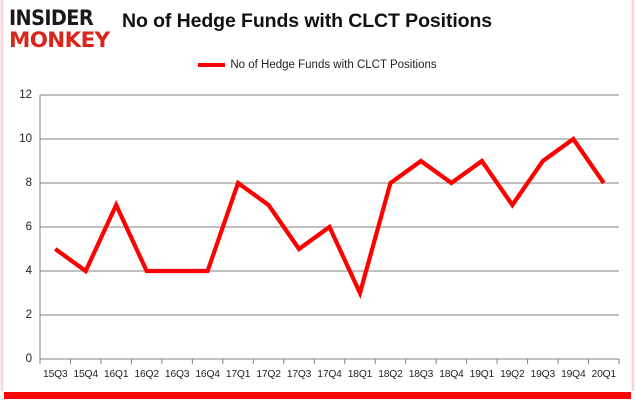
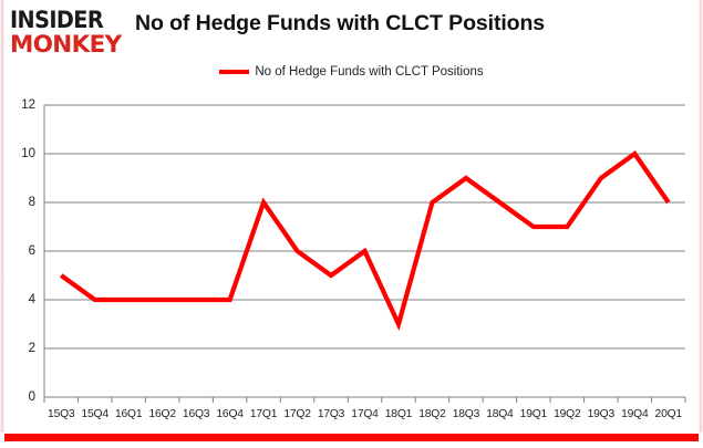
16Q1: 7 -> 4
17Q2: 7 -> 6
19Q1: 9 -> 7
